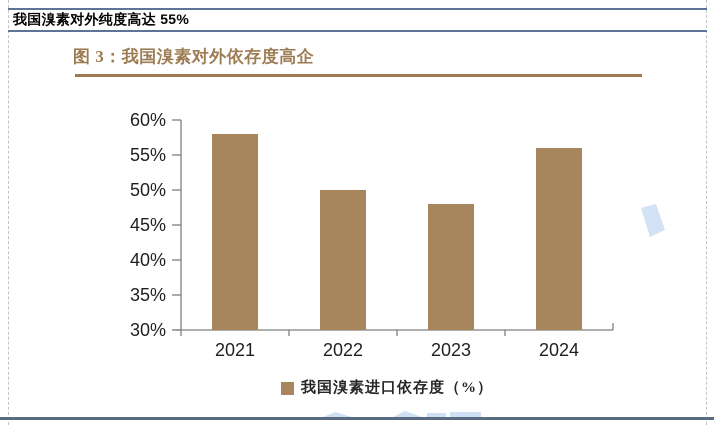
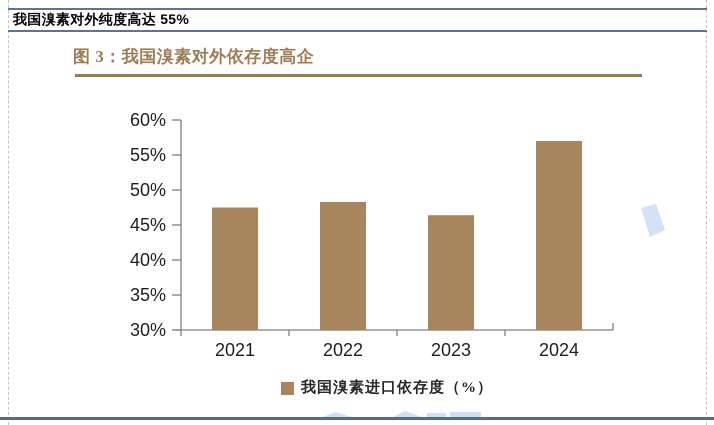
2021: 58% -> 48%
2022: 50% -> 48%
2023: 48% -> 46%
2024: 56% -> 57%
